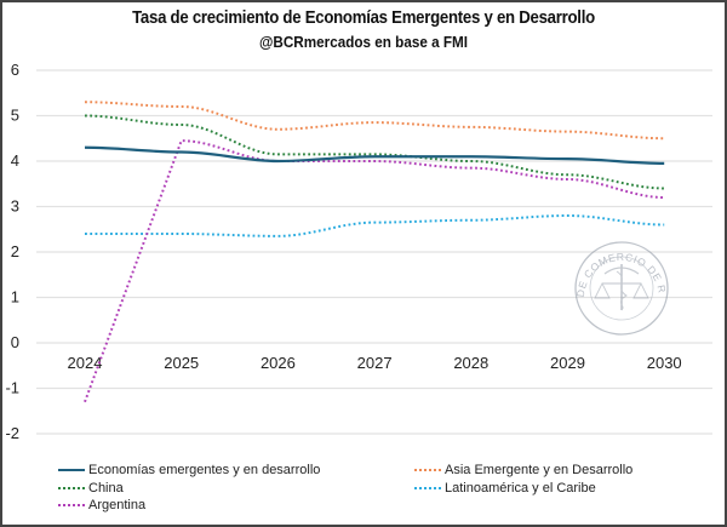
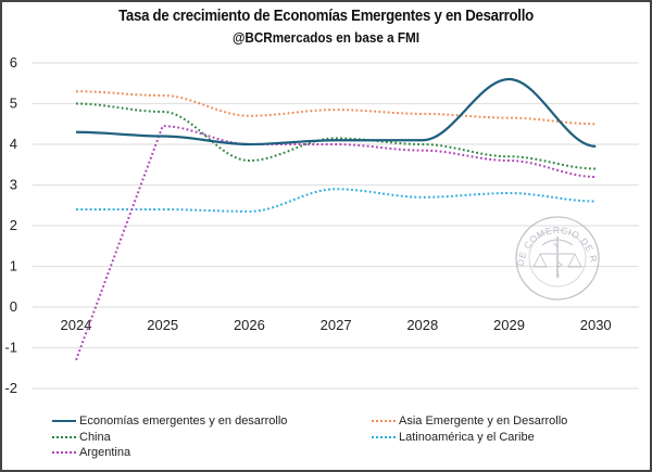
China/2026: 4.2 -> 3.6
Latinoamérica y el Caribe/2027: 2.6 -> 2.9
Economías emergentes y en desarrollo/2029: 4.0 -> 5.6
